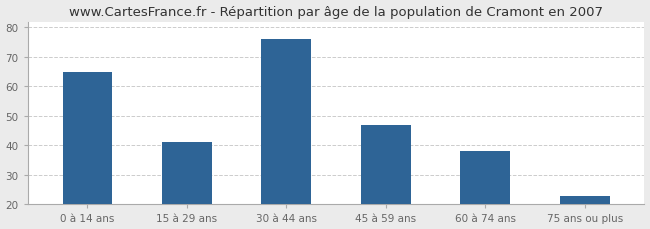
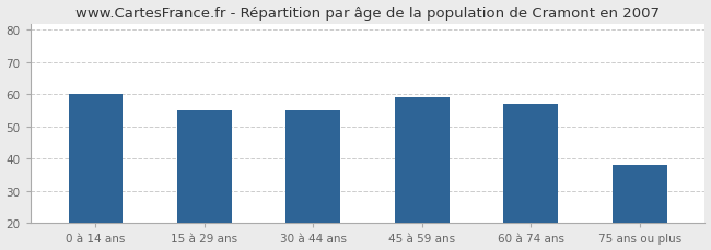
0 à 14 ans: 65 -> 60
15 à 29 ans: 41 -> 55
30 à 44 ans: 76 -> 55
45 à 59 ans: 47 -> 59
60 à 74 ans: 38 -> 57
75 ans ou plus: 23 -> 38
